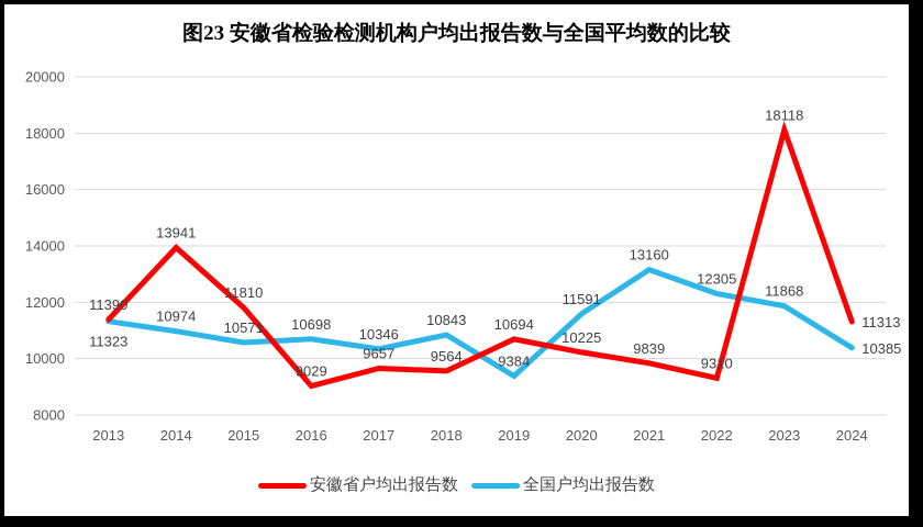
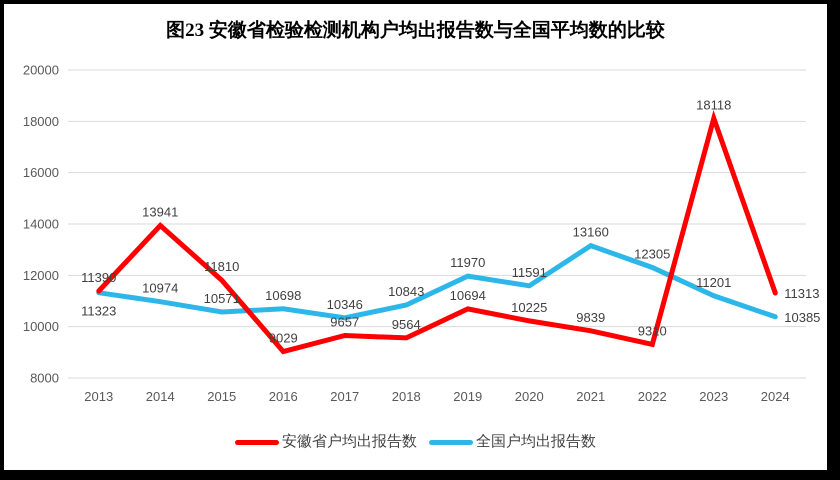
全国户均出报告数/2019: 9384 -> 11970
全国户均出报告数/2023: 11868 -> 11201
